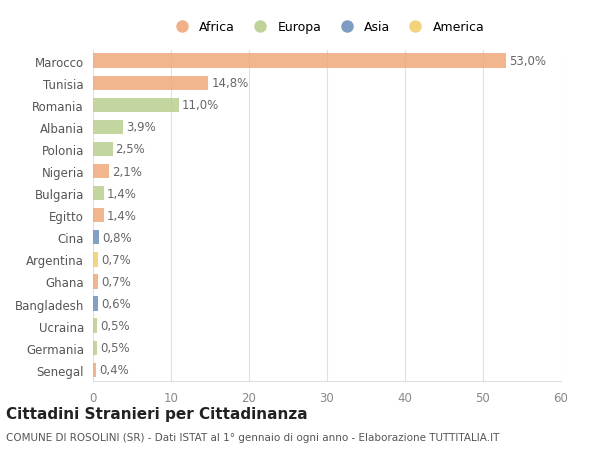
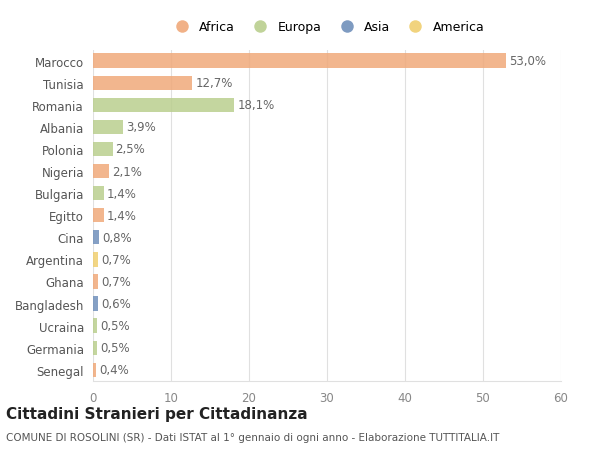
Tunisia: 14,8% -> 12,7%
Romania: 11,0% -> 18,1%
